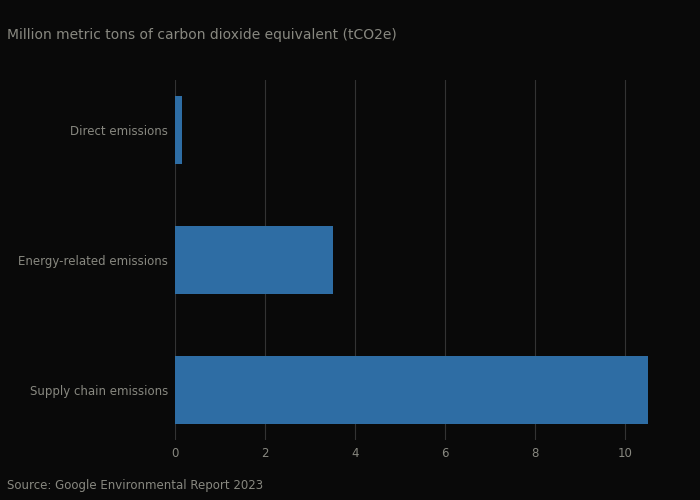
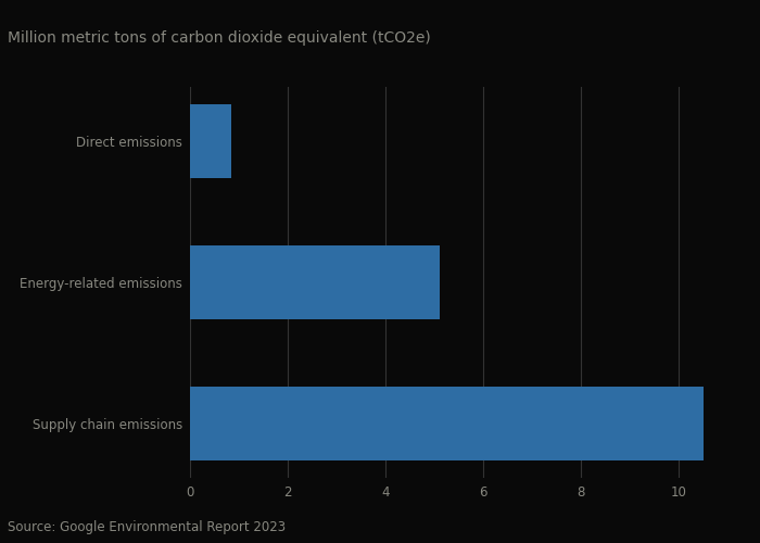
Direct emissions: 0.15 -> 0.85
Energy-related emissions: 3.50 -> 5.10
